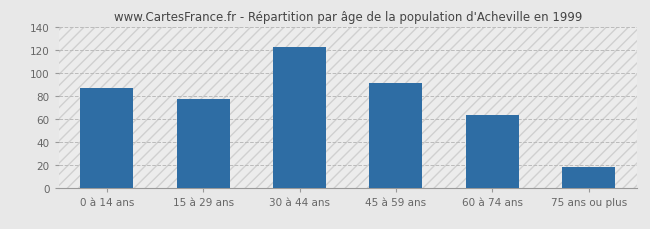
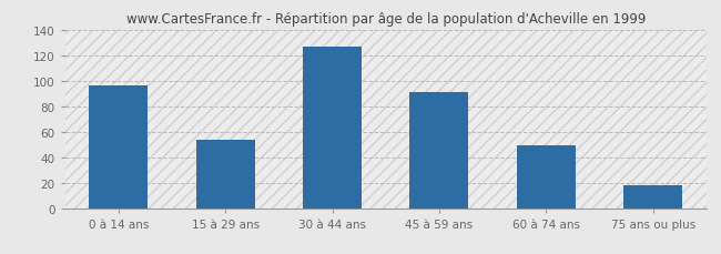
0 à 14 ans: 87 -> 96
15 à 29 ans: 77 -> 54
30 à 44 ans: 122 -> 127
60 à 74 ans: 63 -> 49
